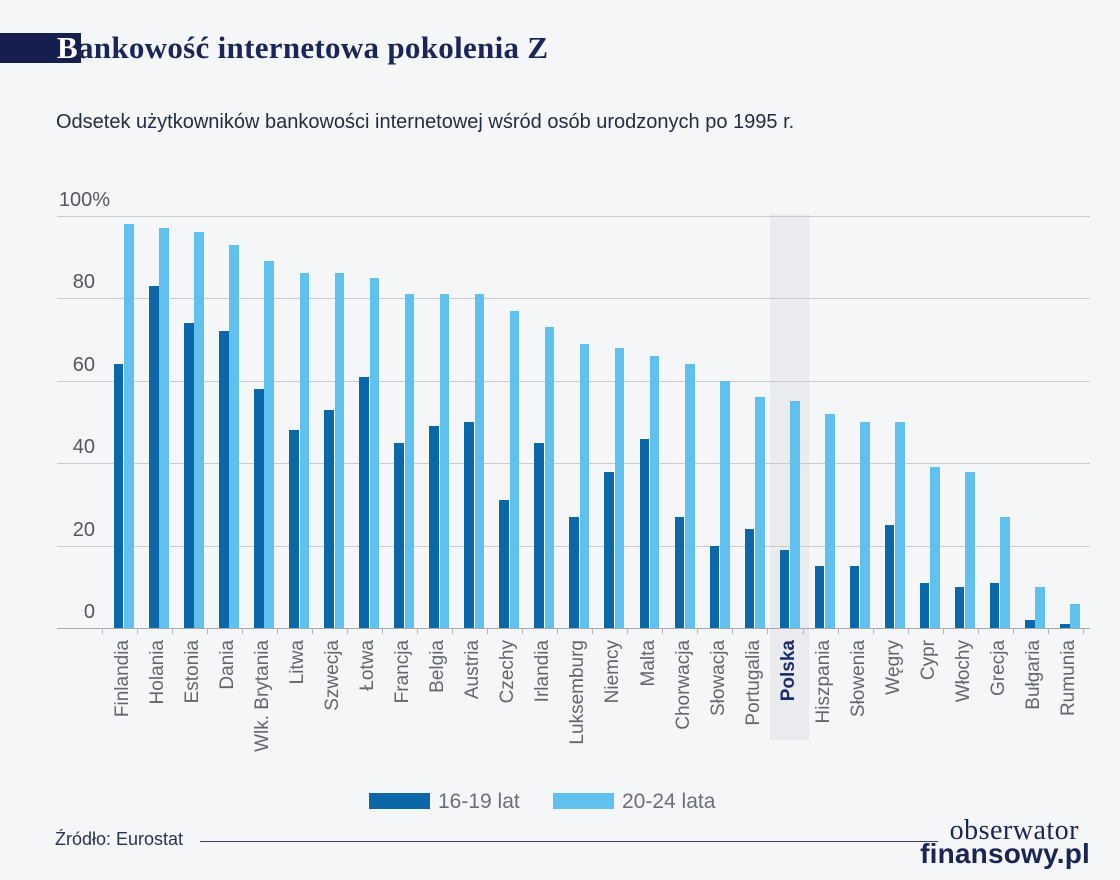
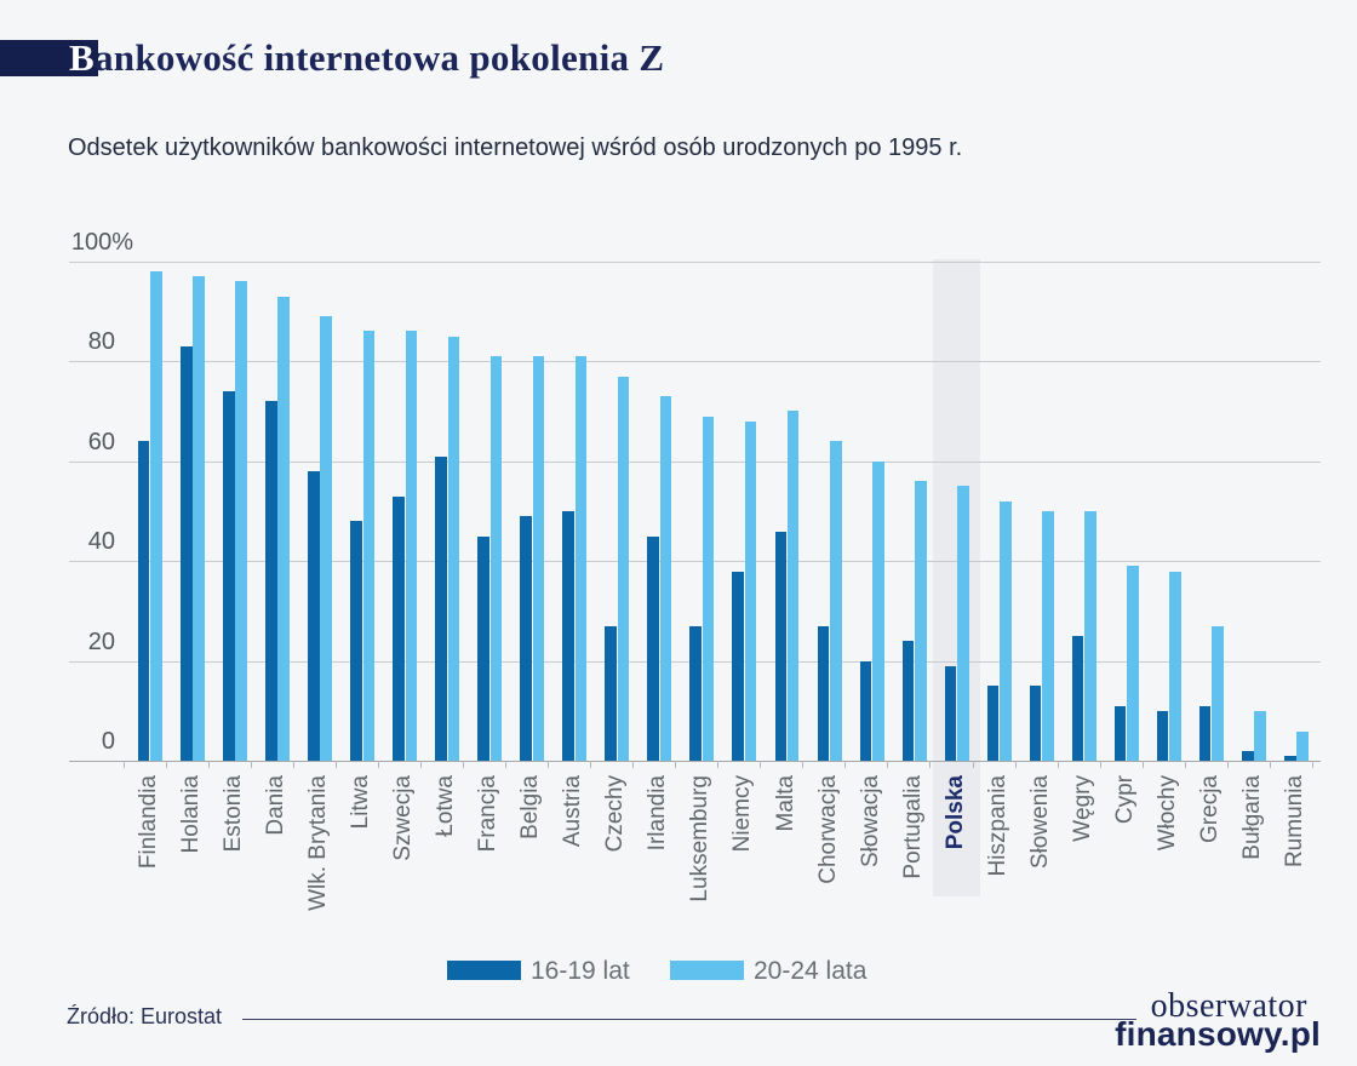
16-19 lat/Czechy: 31 -> 27
20-24 lata/Malta: 66 -> 70
